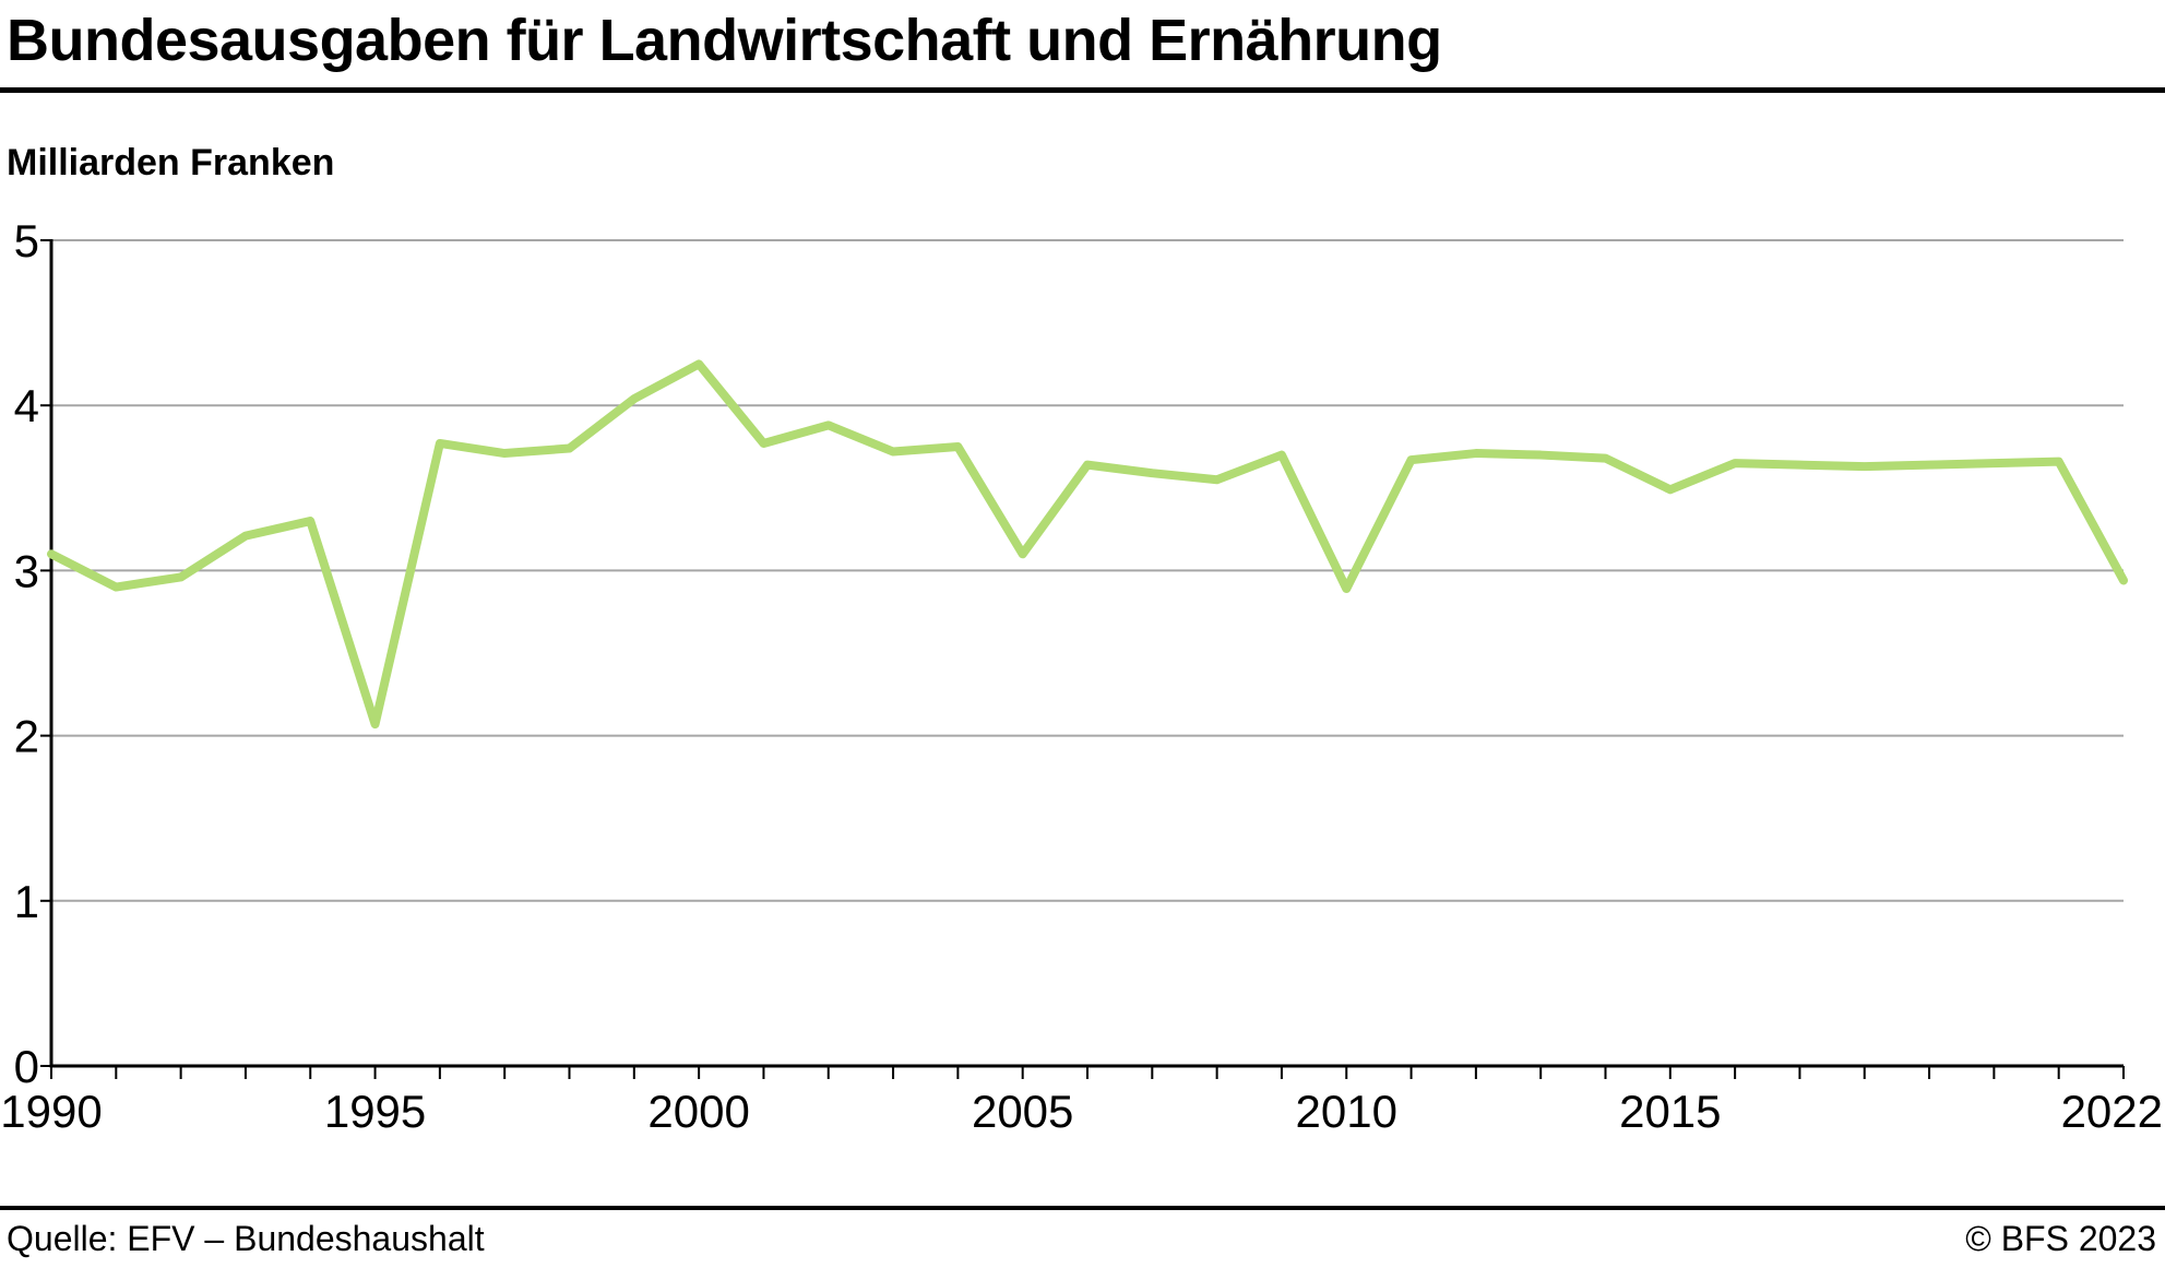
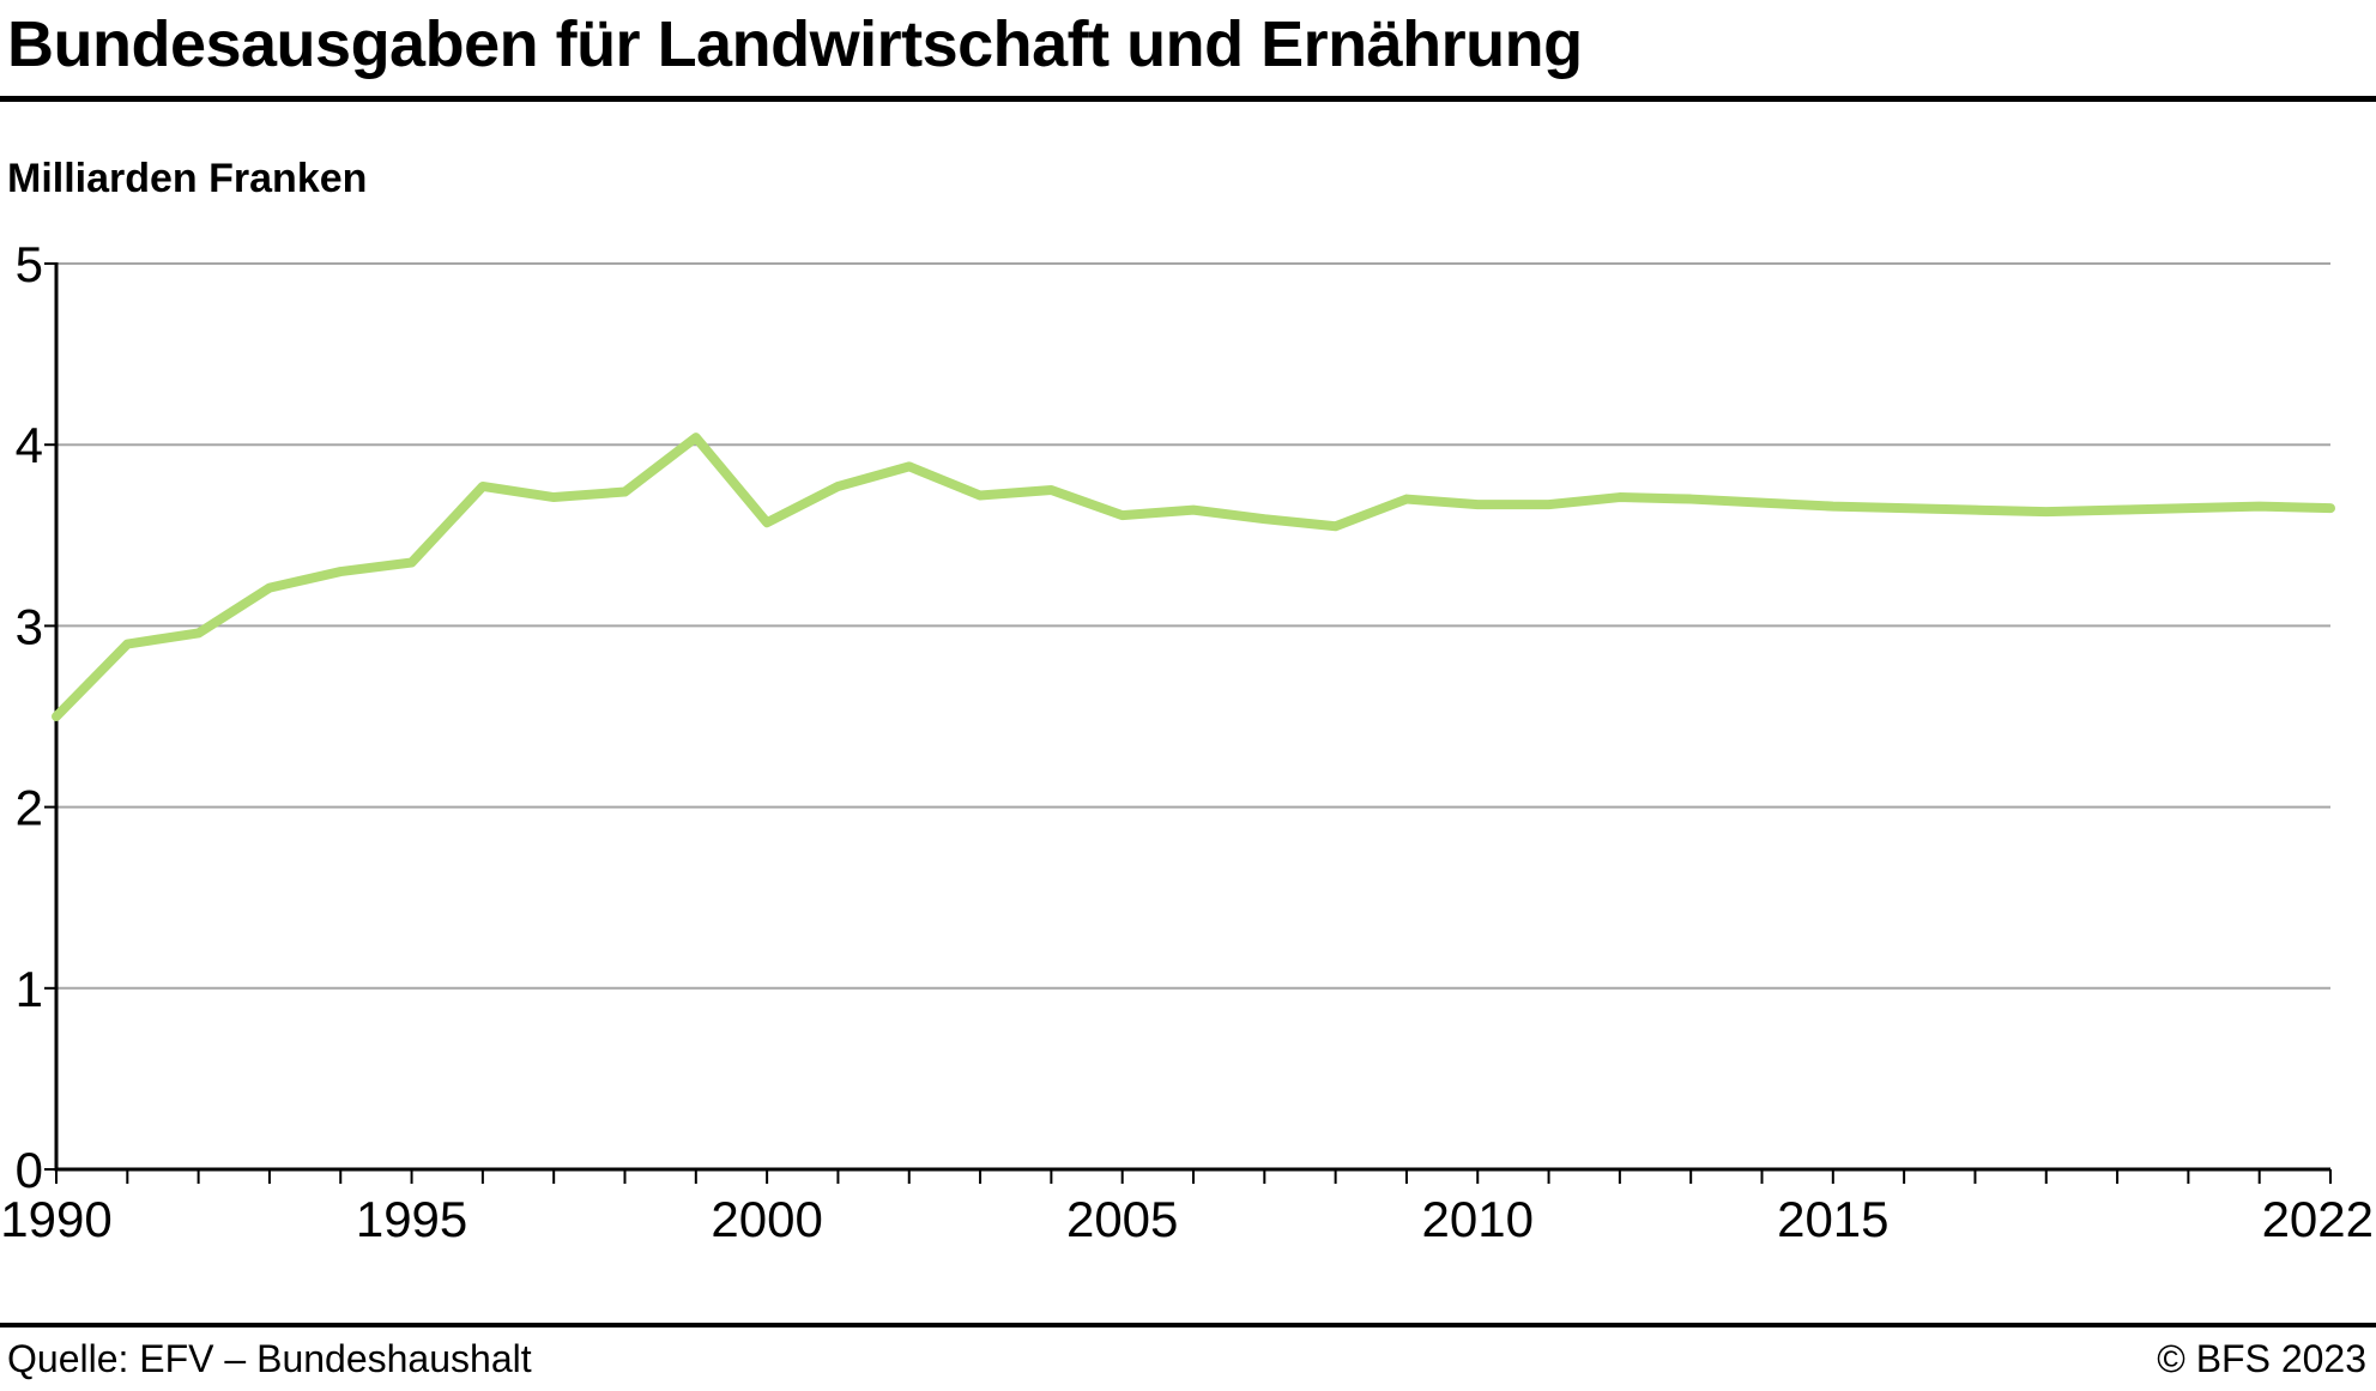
1990: 3.10 -> 2.50
1995: 2.07 -> 3.35
2000: 4.25 -> 3.57
2005: 3.10 -> 3.61
2010: 2.89 -> 3.67
2015: 3.49 -> 3.66
2022: 2.94 -> 3.65
